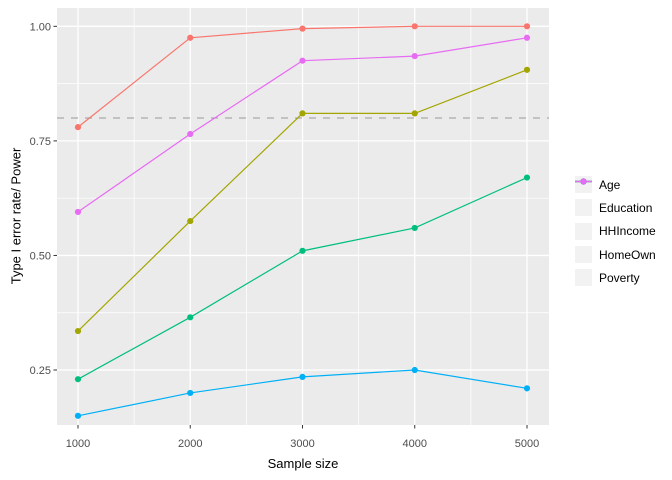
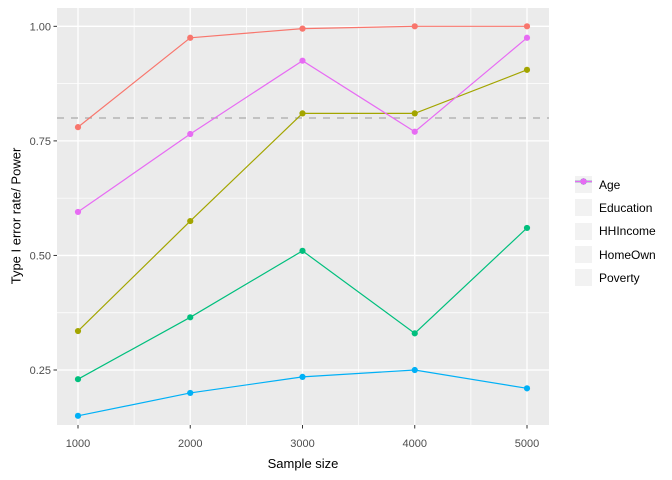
HHIncome/4000: 0.56 -> 0.33
Poverty/4000: 0.94 -> 0.77
HHIncome/5000: 0.67 -> 0.56
